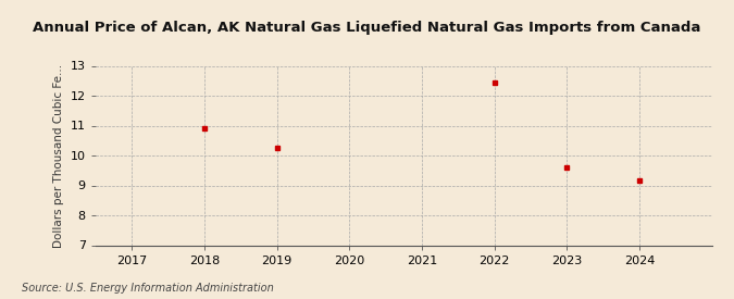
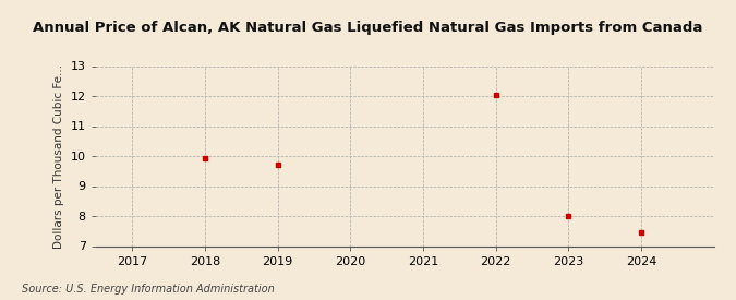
2018: 10.90 -> 9.93
2019: 10.25 -> 9.70
2022: 12.45 -> 12.03
2023: 9.60 -> 7.99
2024: 9.15 -> 7.47
